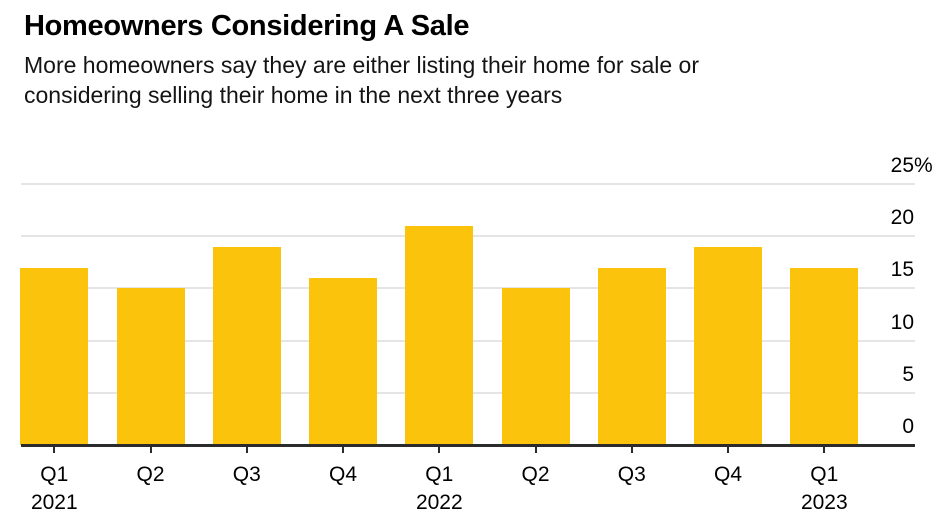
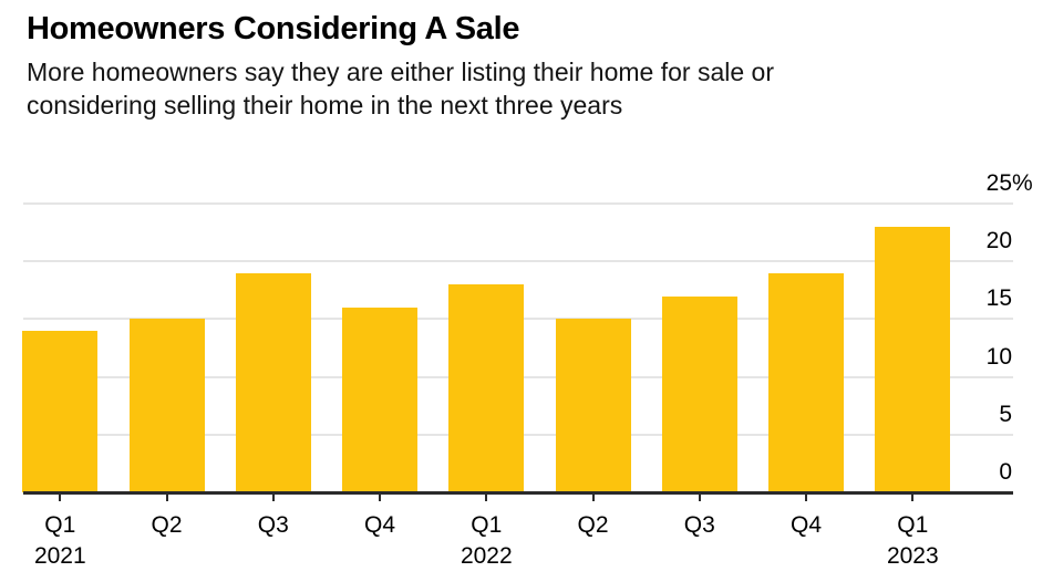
Q1 2021: 17 -> 14
Q1 2022: 21 -> 18
Q1 2023: 17 -> 23
